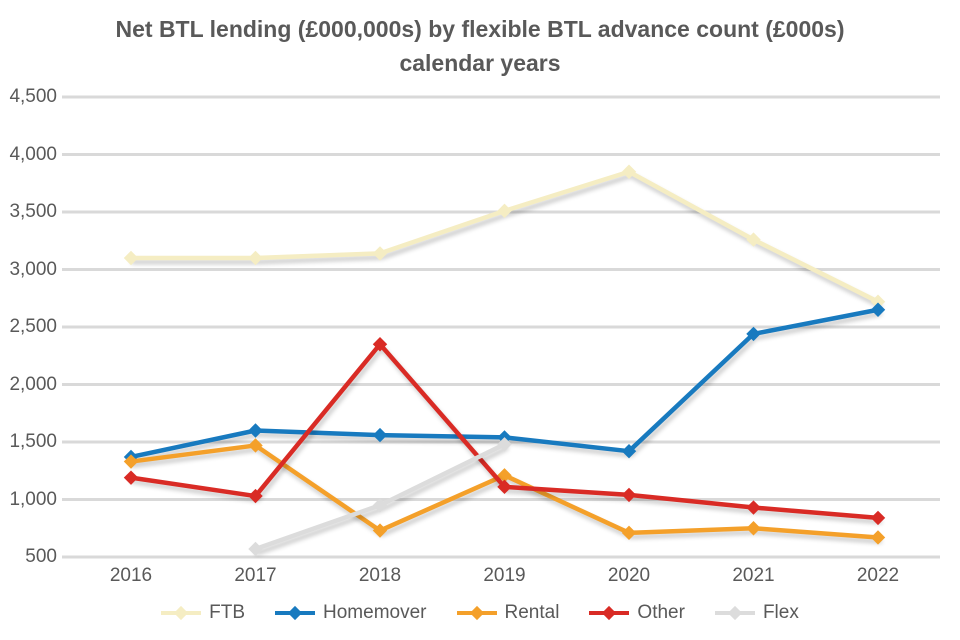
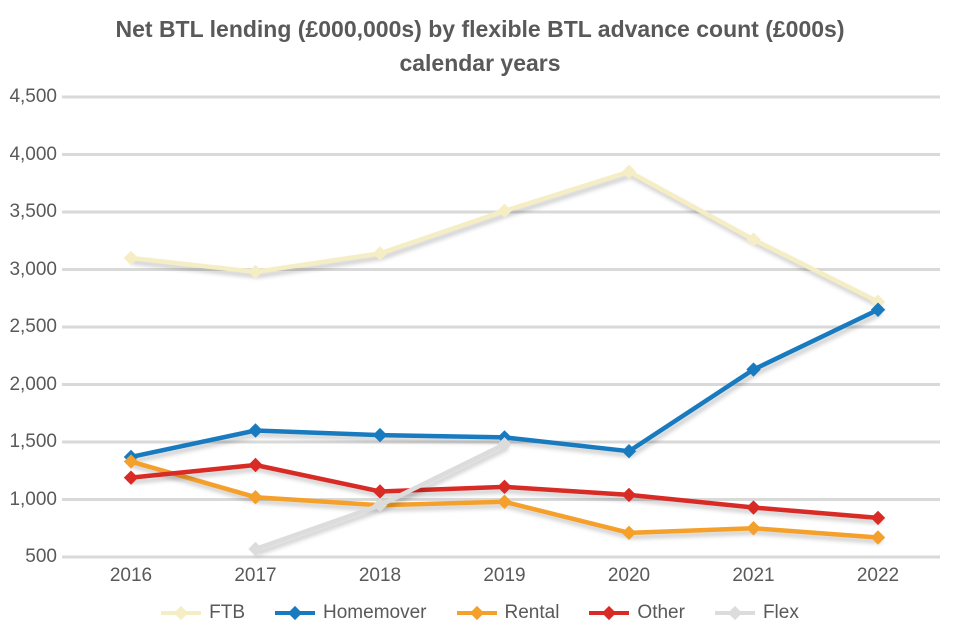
FTB/2017: 3100 -> 2980
Rental/2017: 1470 -> 1020
Other/2017: 1030 -> 1300
Rental/2018: 730 -> 950
Other/2018: 2350 -> 1070
Rental/2019: 1210 -> 980
Homemover/2021: 2440 -> 2130
